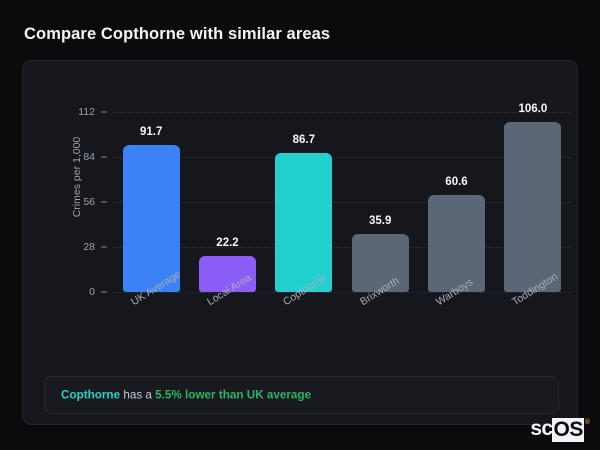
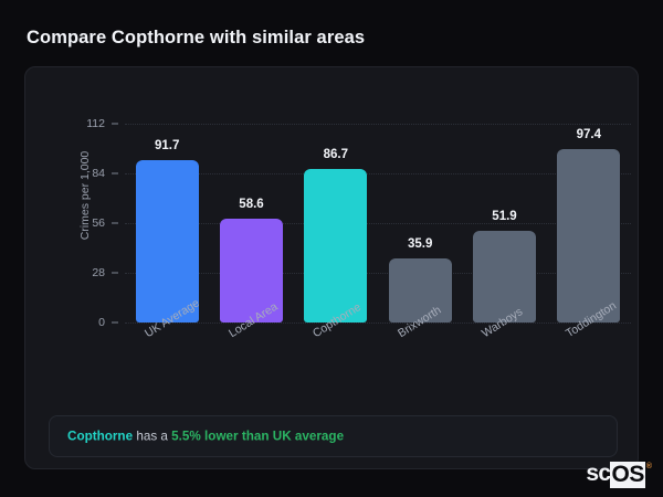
Local Area: 22.2 -> 58.6
Warboys: 60.6 -> 51.9
Toddington: 106.0 -> 97.4
